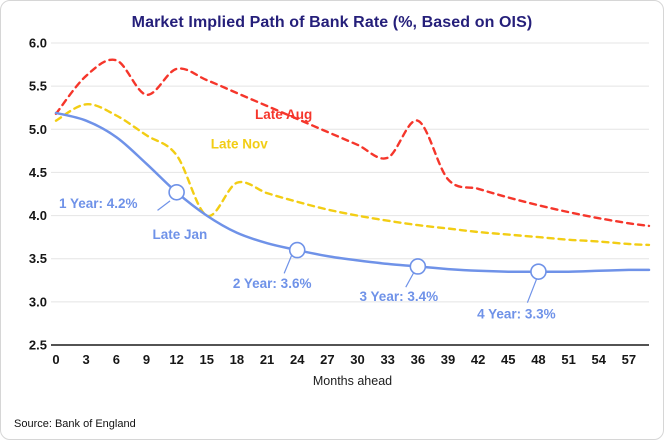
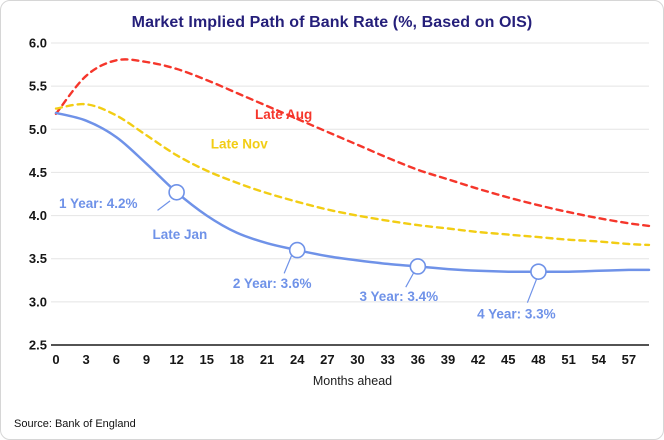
Late Nov/0: 5.1 -> 5.2
Late Aug/9: 5.4 -> 5.8
Late Nov/15: 4.0 -> 4.5
Late Aug/36: 5.1 -> 4.5
